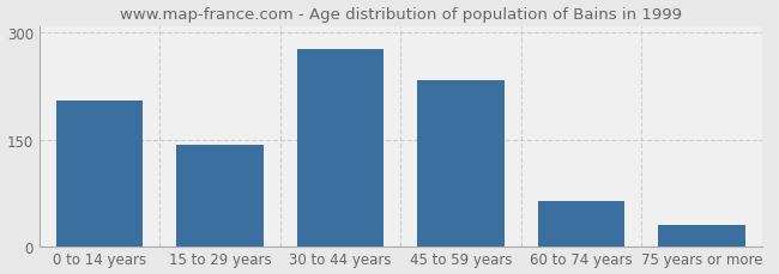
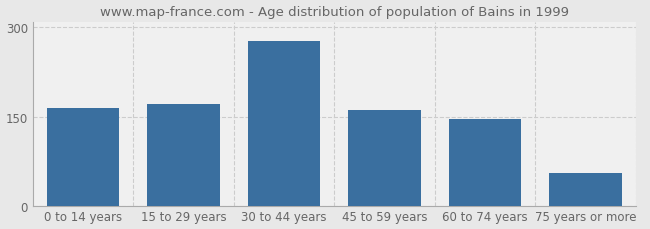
0 to 14 years: 204 -> 165
15 to 29 years: 142 -> 171
45 to 59 years: 234 -> 161
60 to 74 years: 64 -> 146
75 years or more: 30 -> 55
